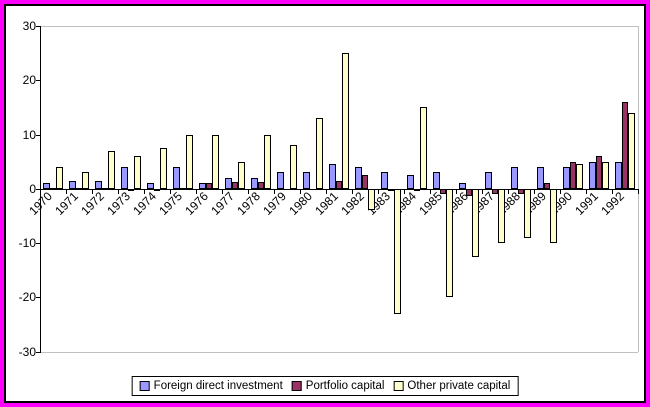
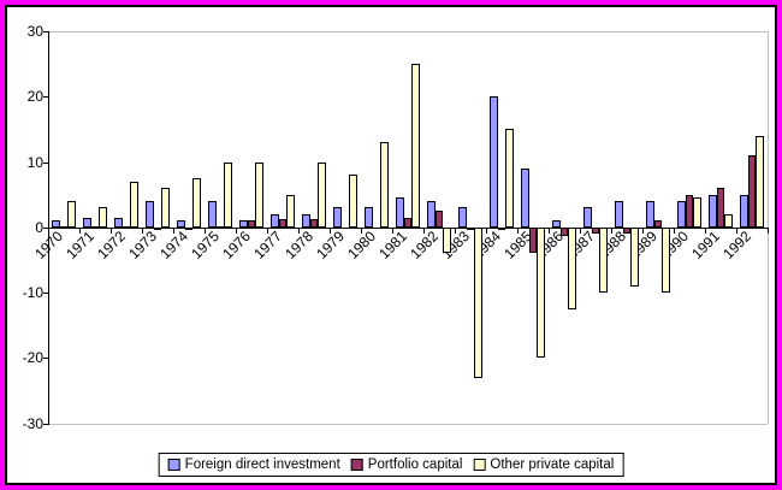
Foreign direct investment/1984: 2 -> 20
Foreign direct investment/1985: 3 -> 9
Portfolio capital/1985: -1 -> -4
Other private capital/1991: 5 -> 2
Portfolio capital/1992: 16 -> 11
